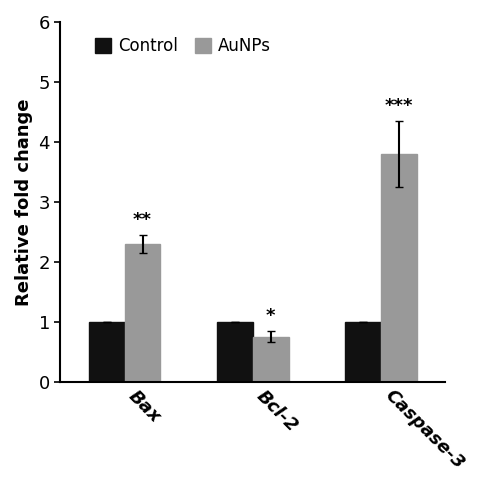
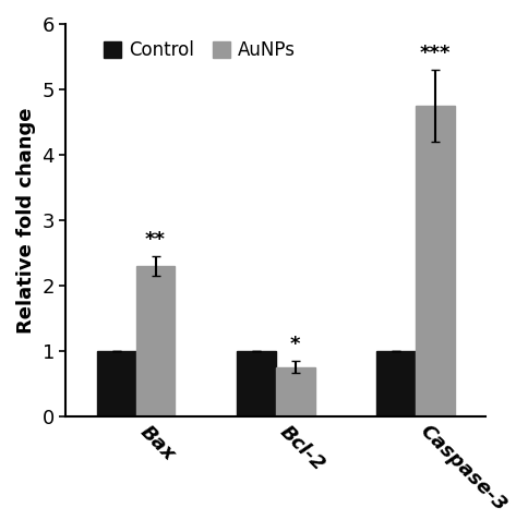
AuNPs/Caspase-3: 3.80 -> 4.75
